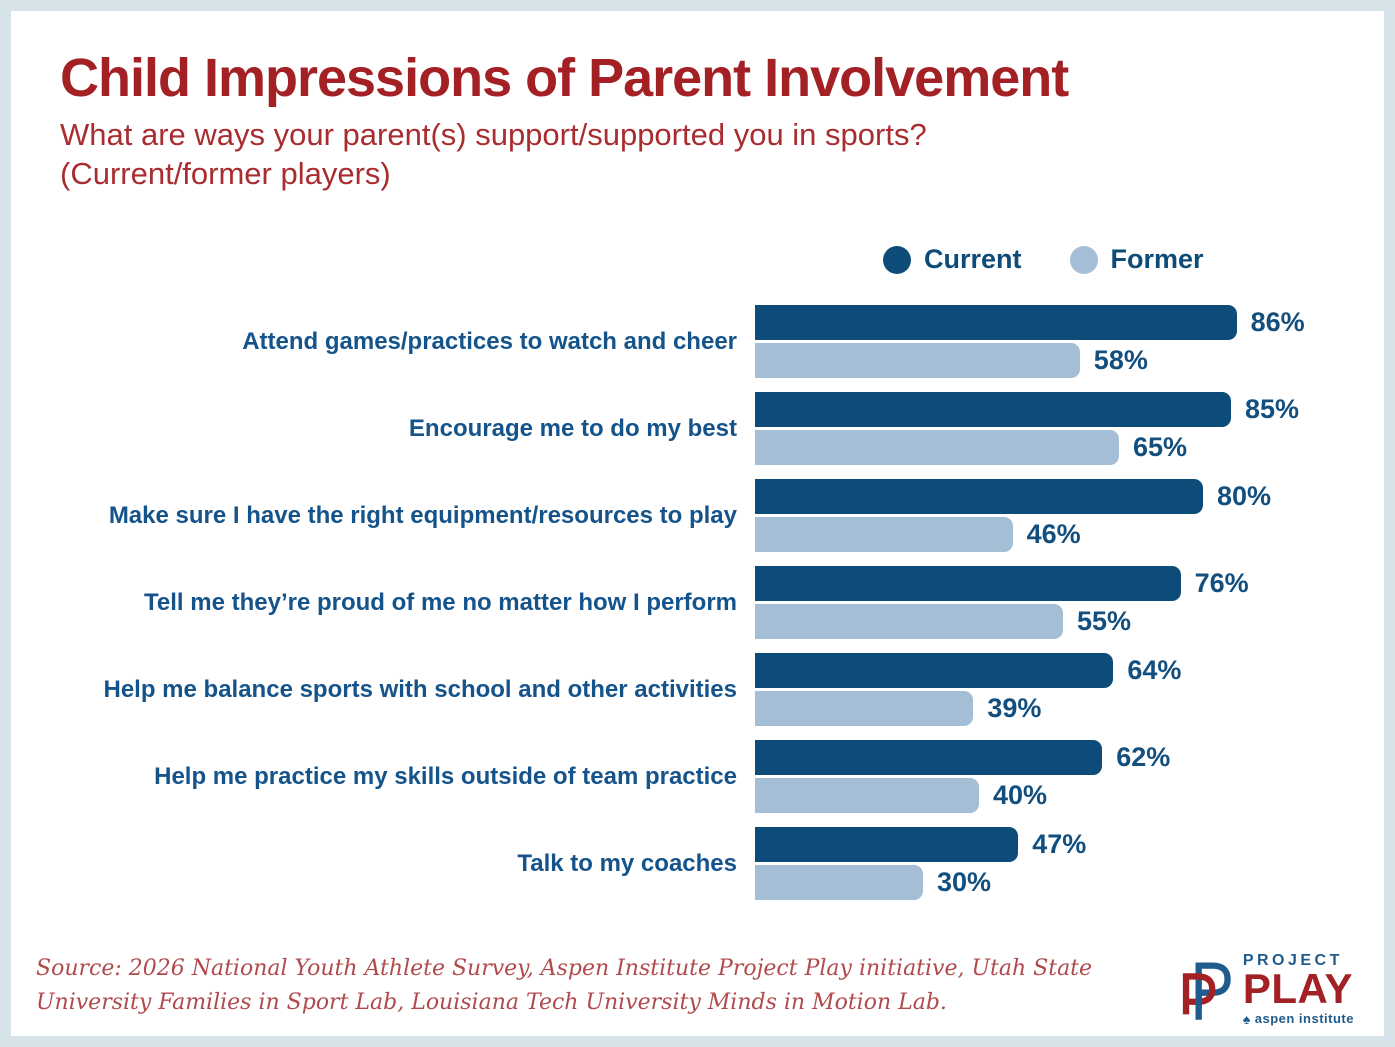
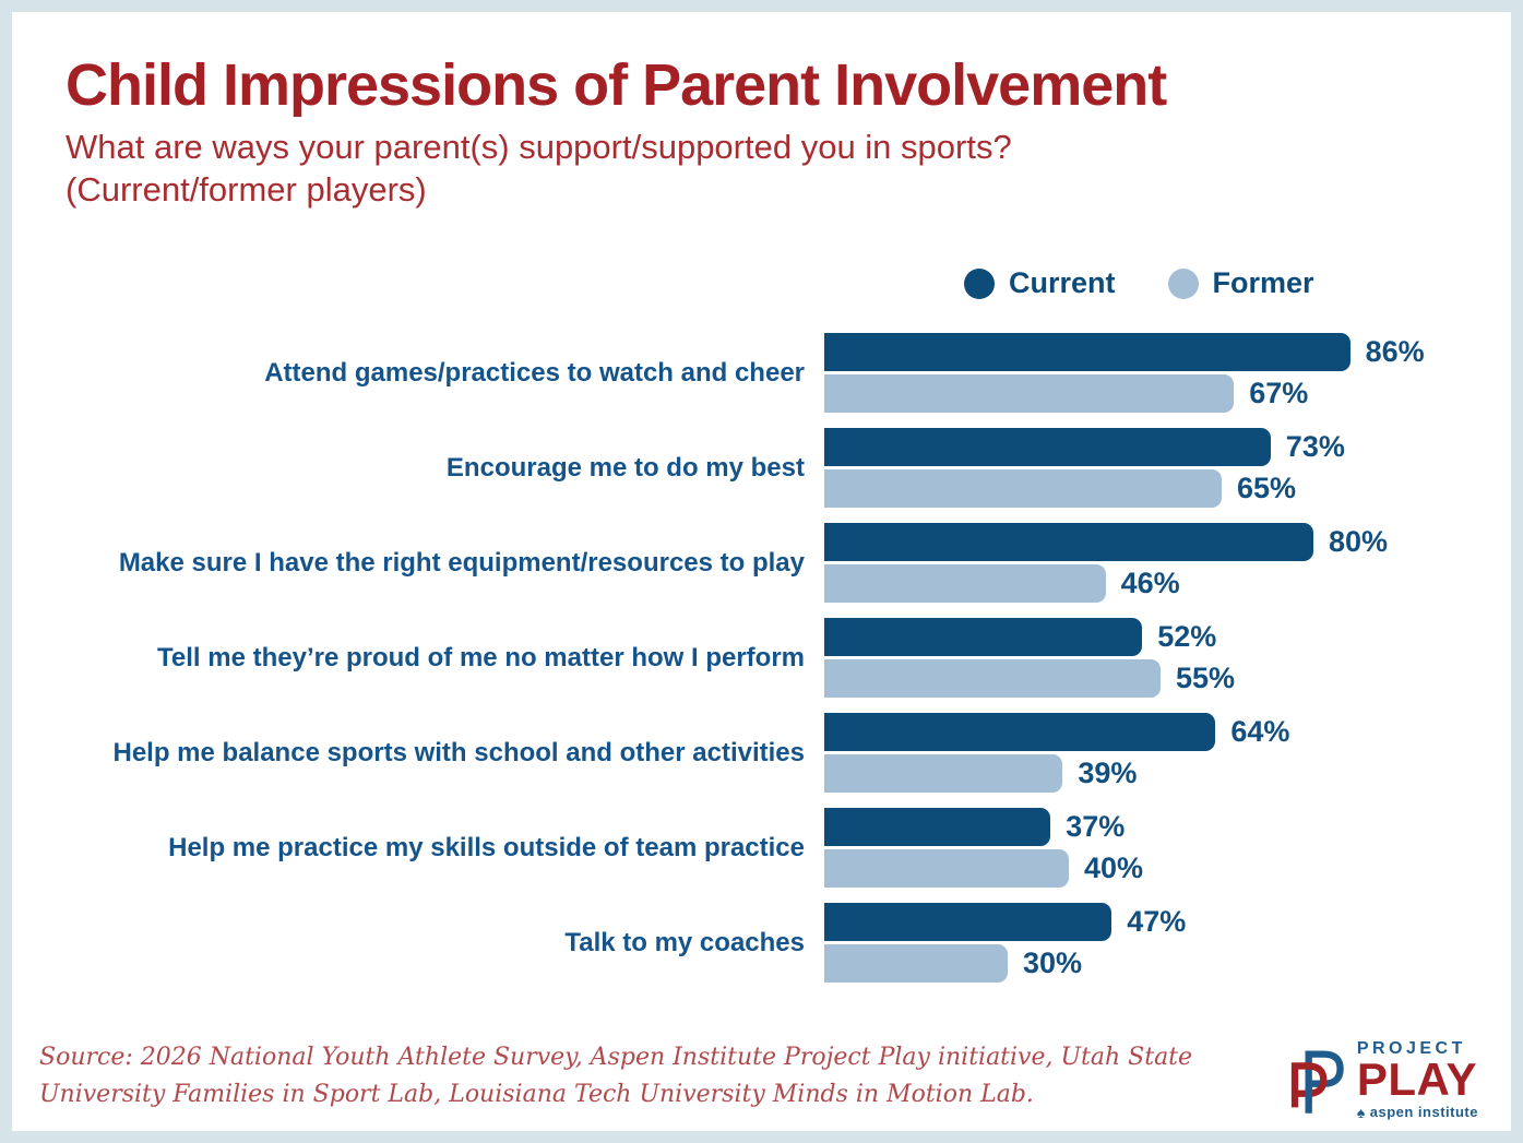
Former/Attend games/practices to watch and cheer: 58% -> 67%
Current/Encourage me to do my best: 85% -> 73%
Current/Tell me they’re proud of me no matter how I perform: 76% -> 52%
Current/Help me practice my skills outside of team practice: 62% -> 37%
